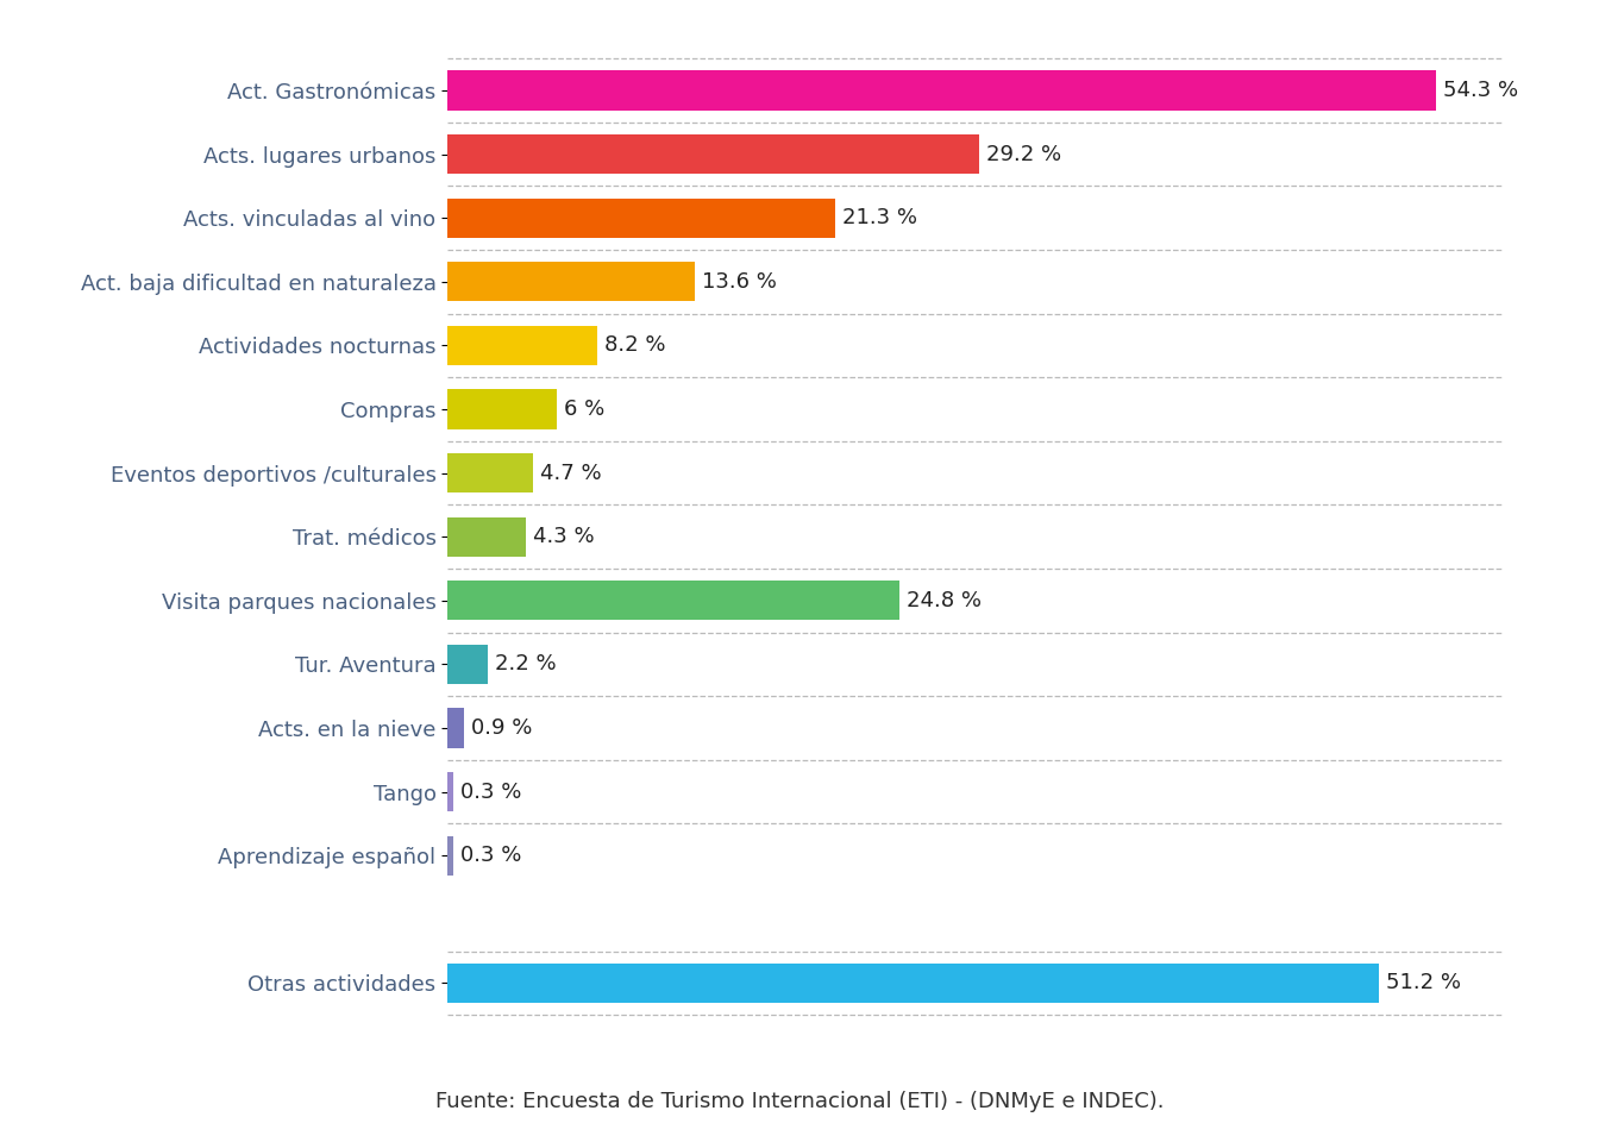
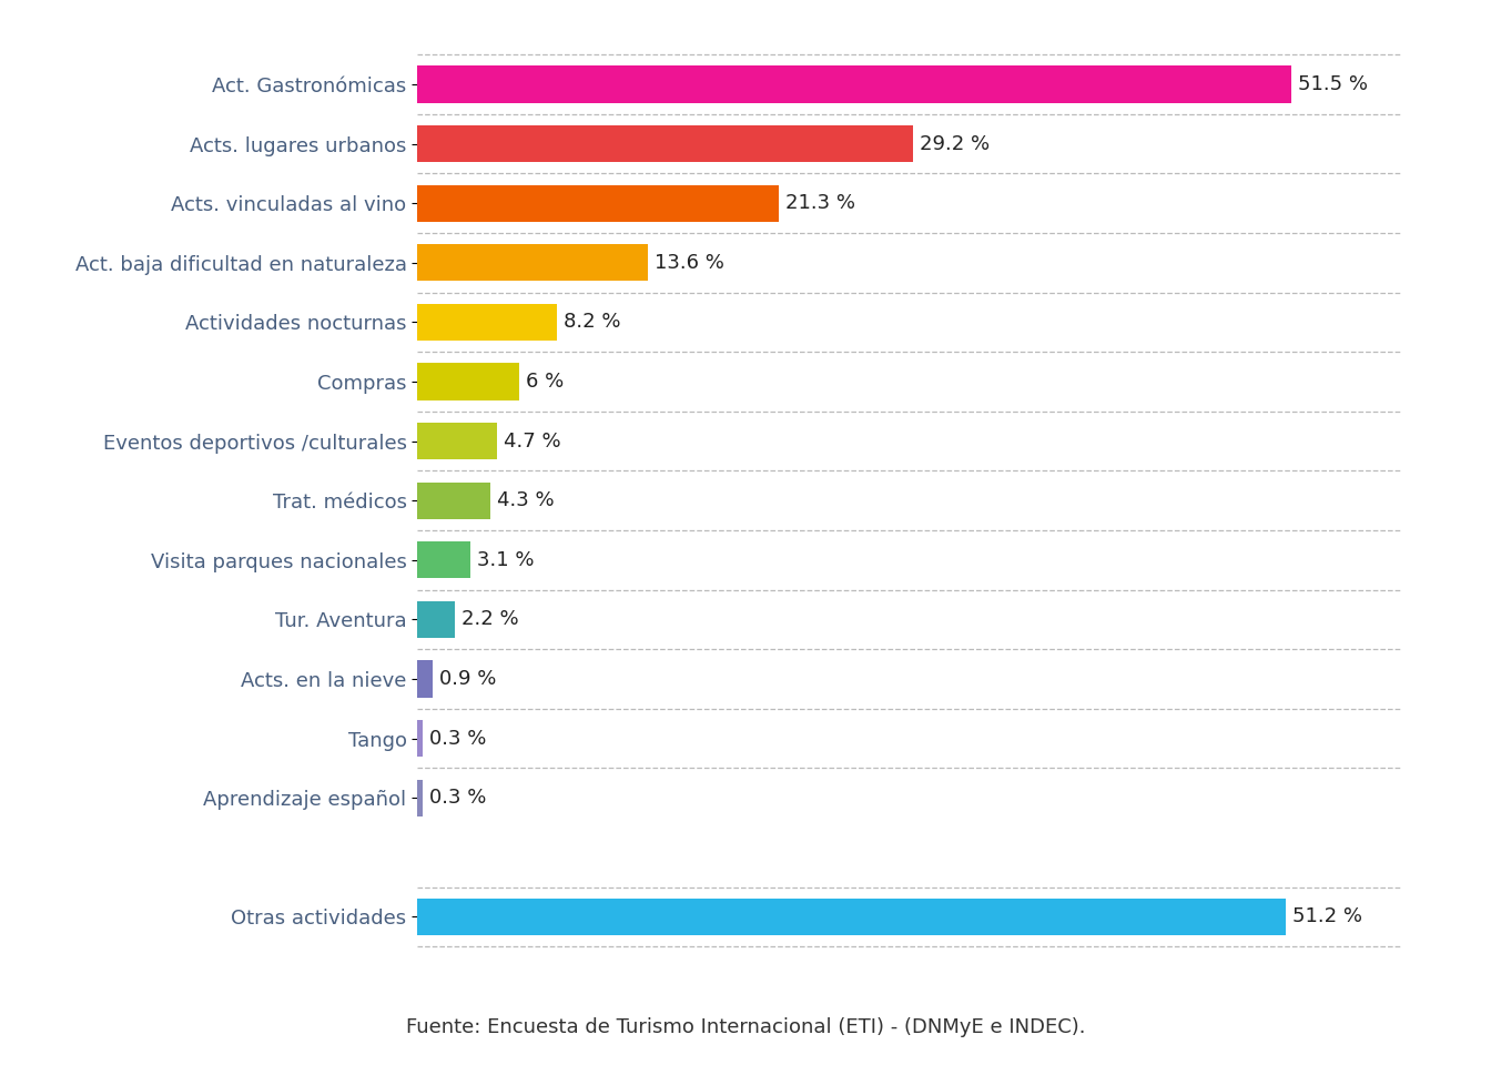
Act. Gastronómicas: 54.3 -> 51.5
Visita parques nacionales: 24.8 -> 3.1
